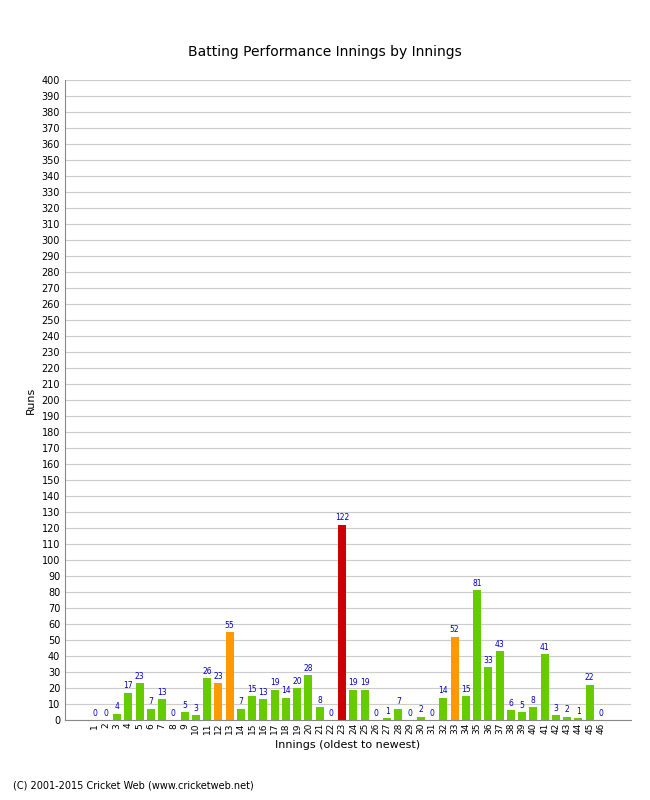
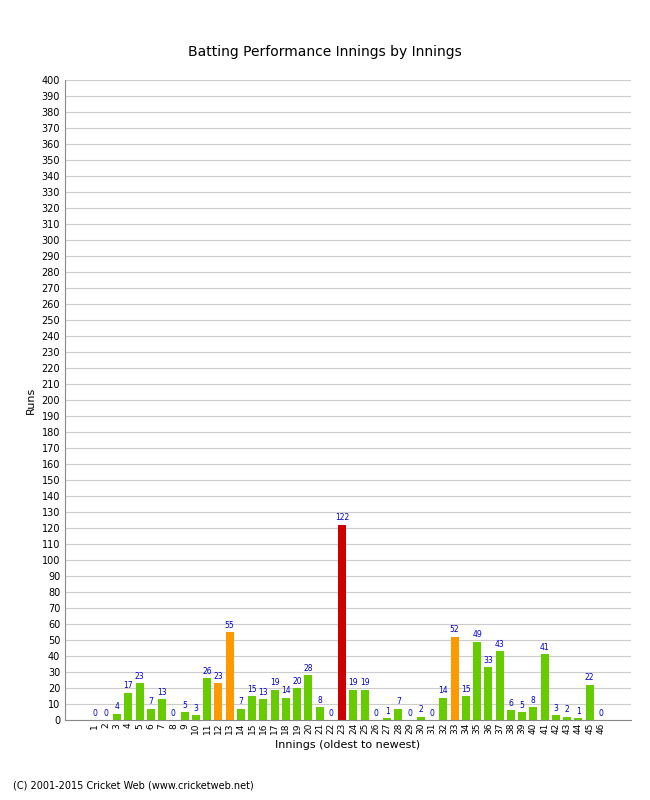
35: 81 -> 49
